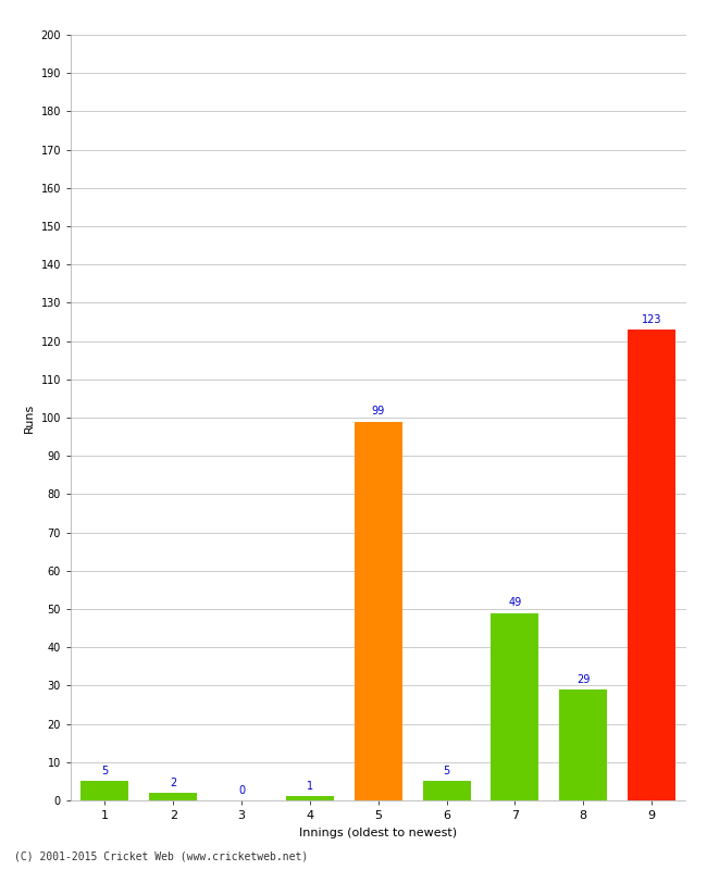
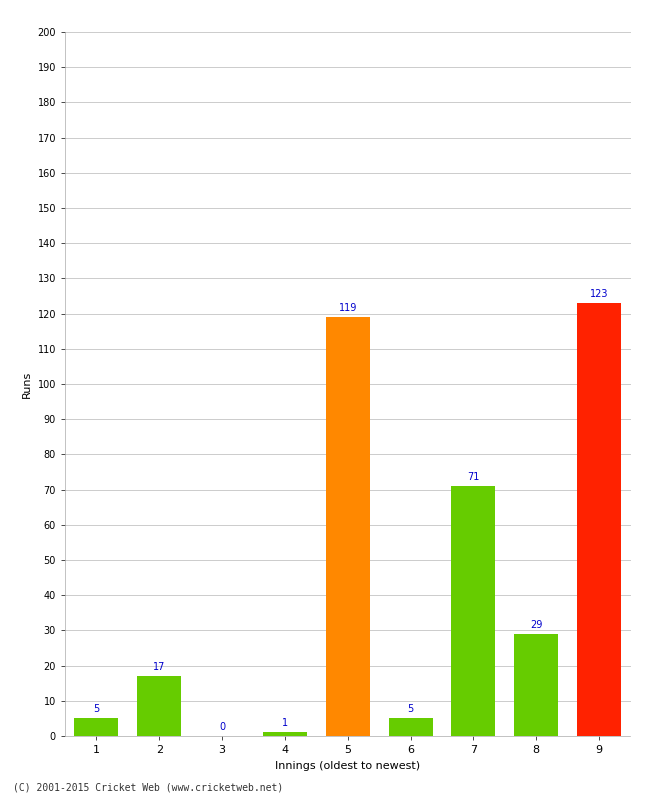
2: 2 -> 17
5: 99 -> 119
7: 49 -> 71
